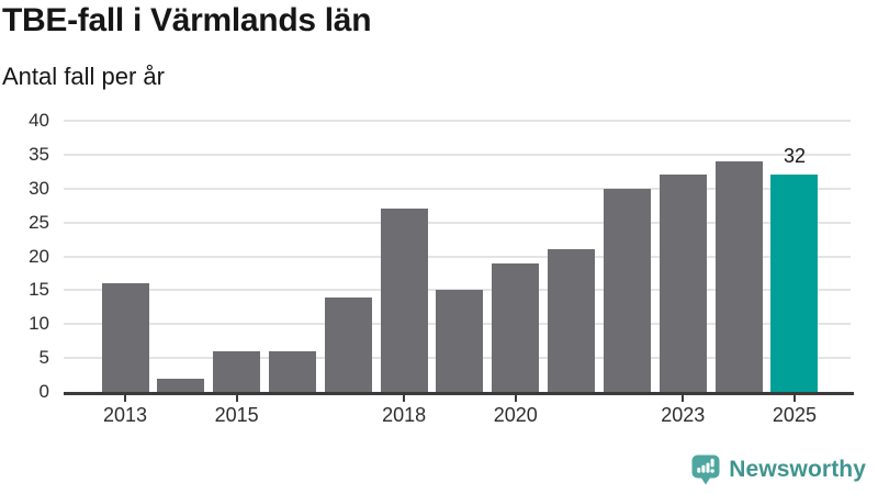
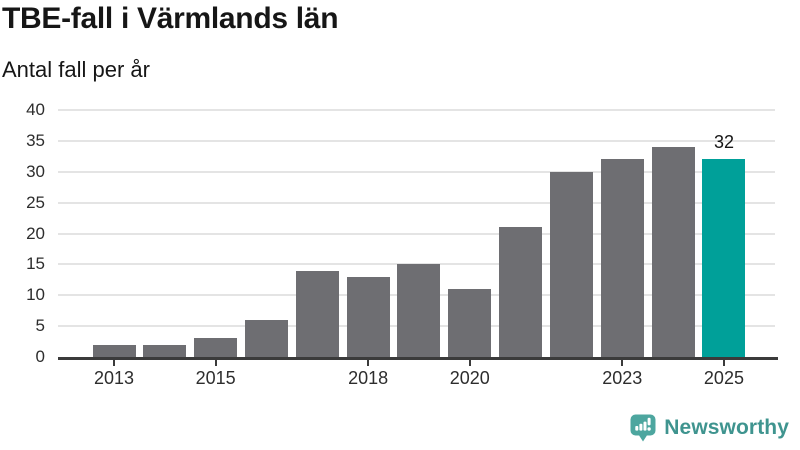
2013: 16 -> 2
2015: 6 -> 3
2018: 27 -> 13
2020: 19 -> 11
